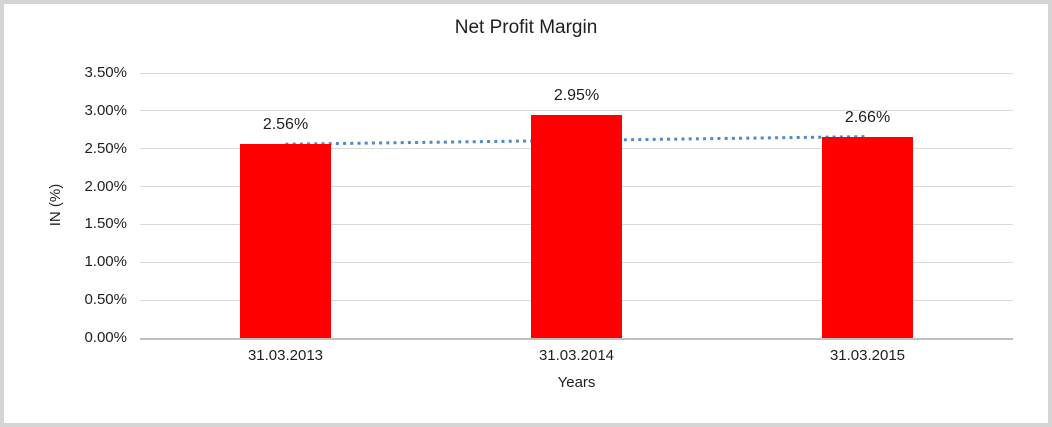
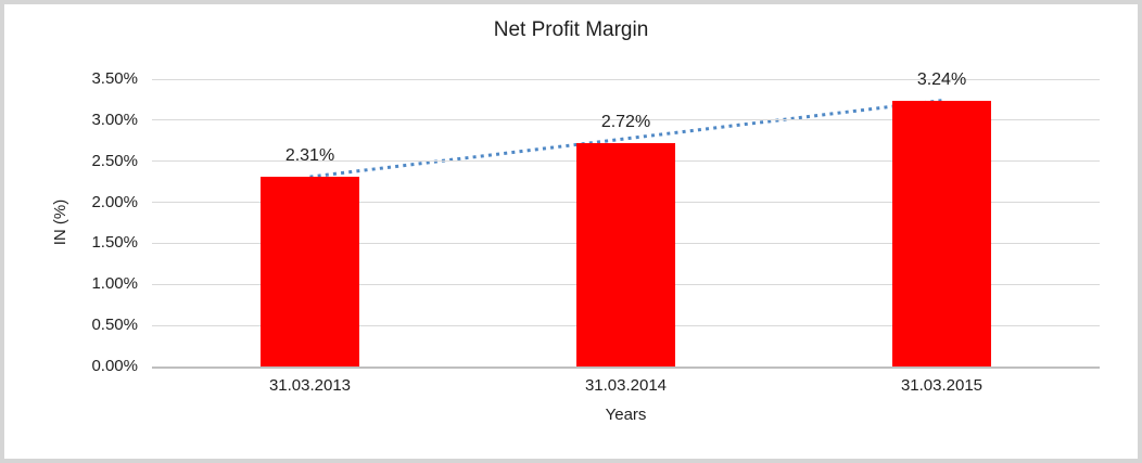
31.03.2013: 2.56% -> 2.31%
31.03.2014: 2.95% -> 2.72%
31.03.2015: 2.66% -> 3.24%
